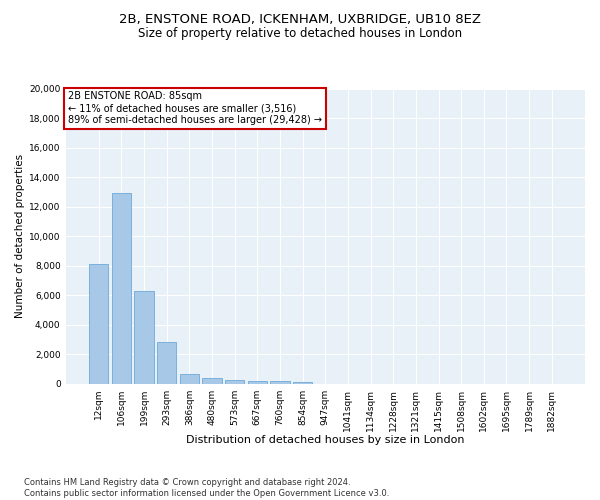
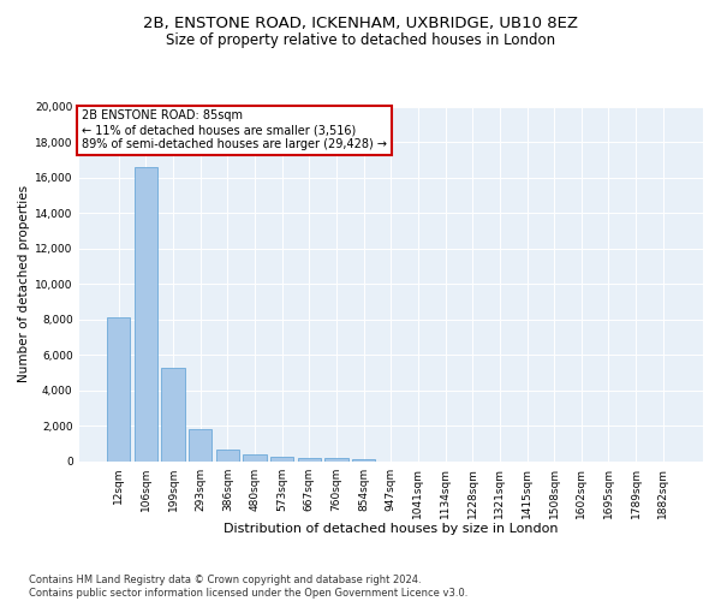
106sqm: 12,900 -> 16,600
199sqm: 6,300 -> 5,300
293sqm: 2,800 -> 1,800
